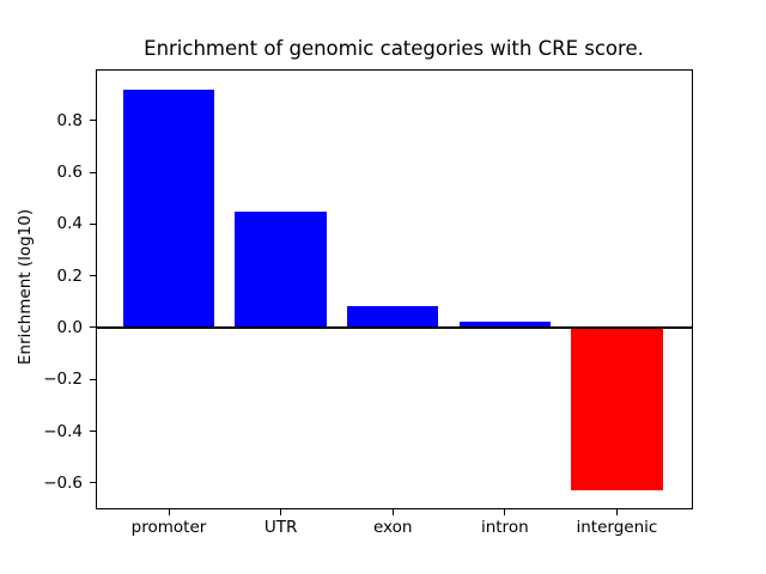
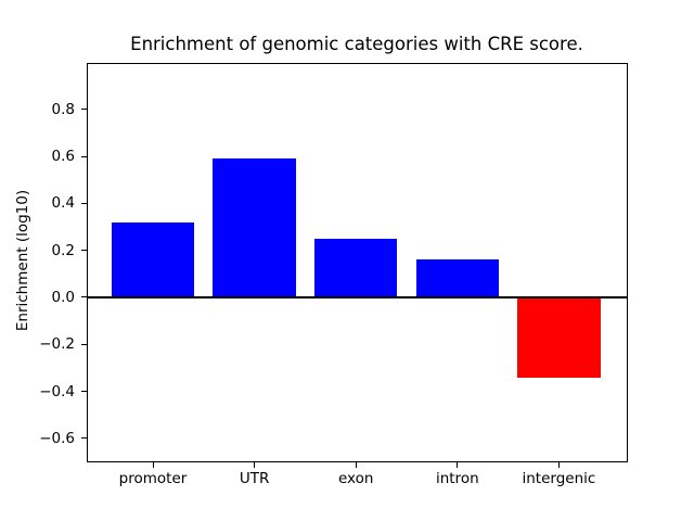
promoter: 0.92 -> 0.32
UTR: 0.45 -> 0.59
exon: 0.09 -> 0.25
intron: 0.03 -> 0.16
intergenic: -0.63 -> -0.34
